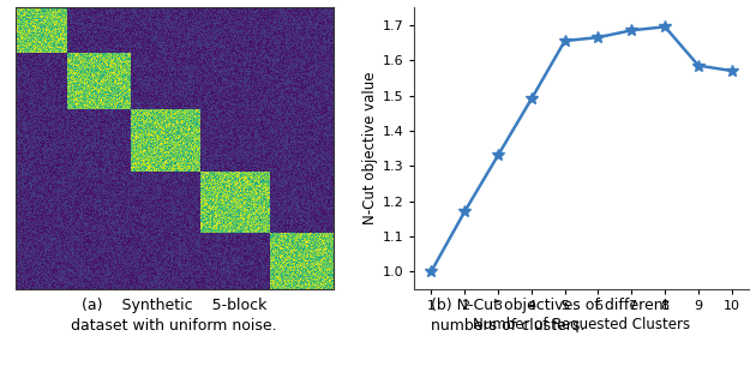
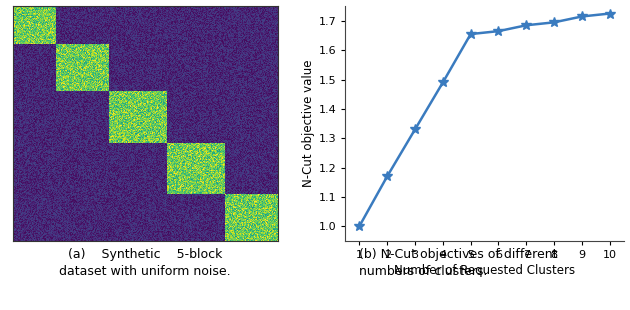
9: 1.585 -> 1.715
10: 1.570 -> 1.725
